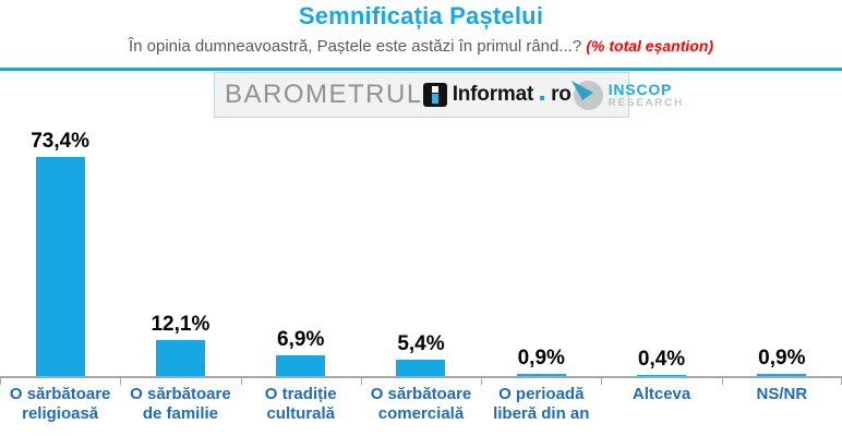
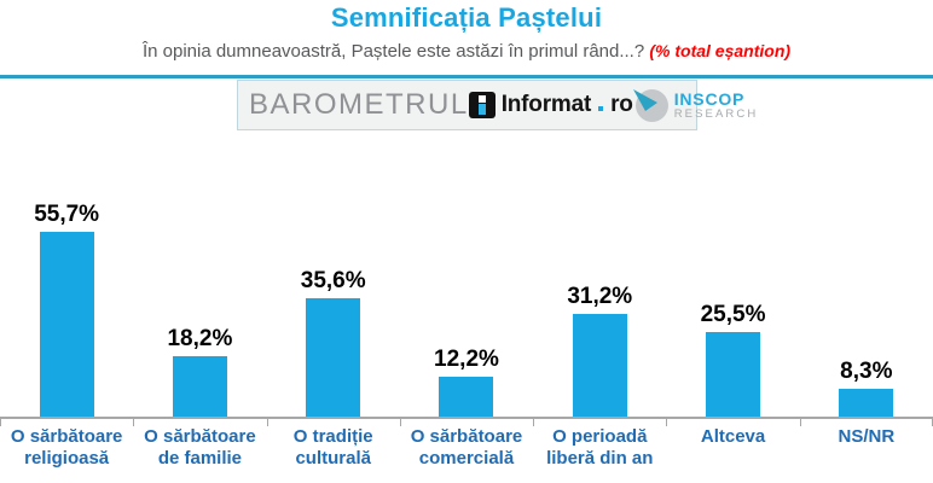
O sărbătoare religioasă: 73,4% -> 55,7%
O sărbătoare de familie: 12,1% -> 18,2%
O tradiție culturală: 6,9% -> 35,6%
O sărbătoare comercială: 5,4% -> 12,2%
O perioadă liberă din an: 0,9% -> 31,2%
Altceva: 0,4% -> 25,5%
NS/NR: 0,9% -> 8,3%
